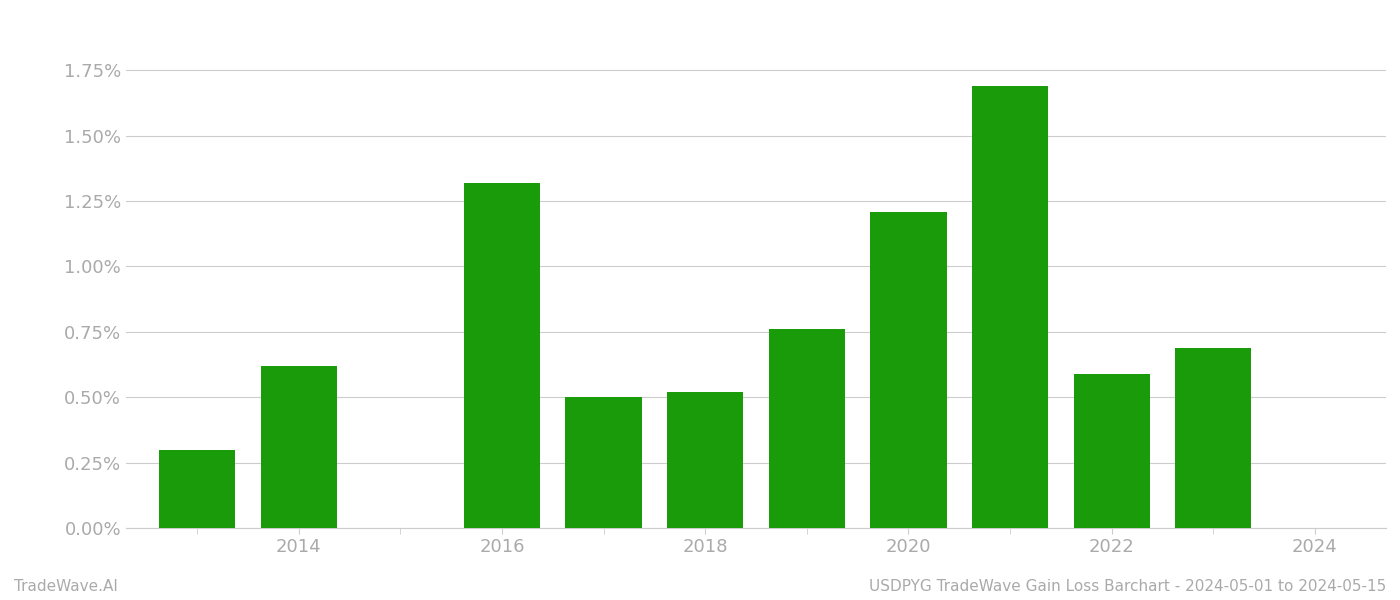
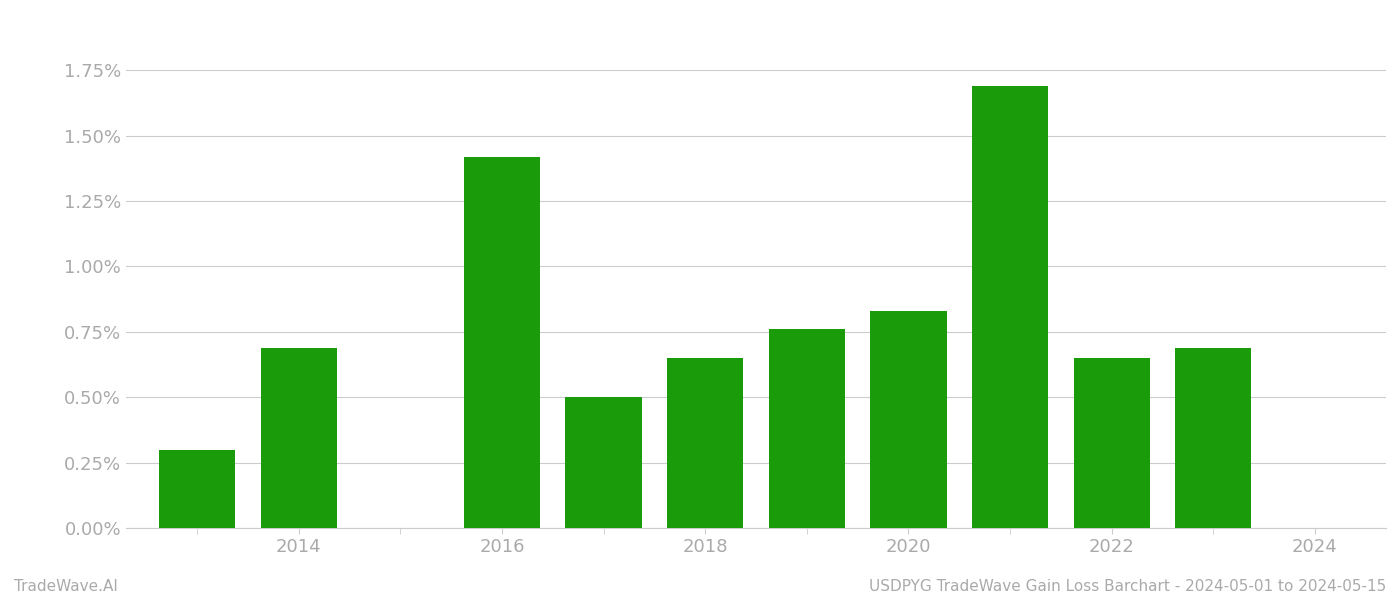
2014: 0.62% -> 0.69%
2016: 1.32% -> 1.42%
2018: 0.52% -> 0.65%
2020: 1.21% -> 0.83%
2022: 0.59% -> 0.65%
